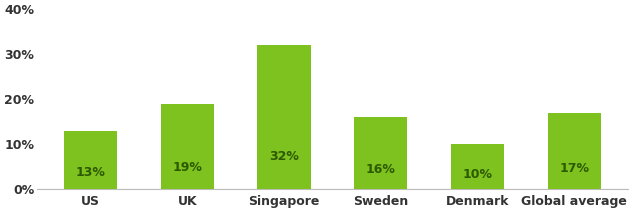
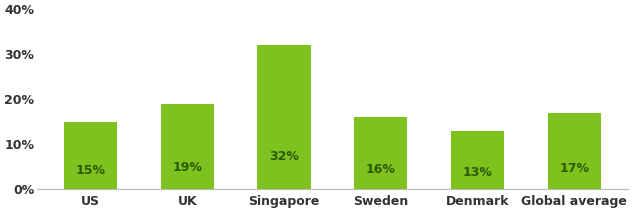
US: 13% -> 15%
Denmark: 10% -> 13%
